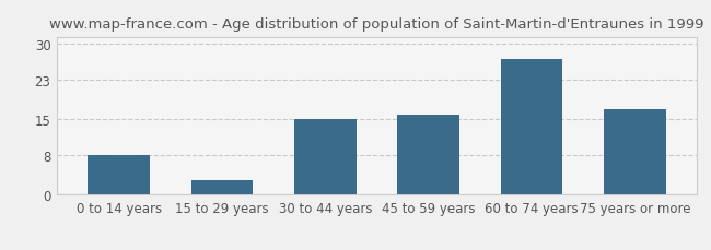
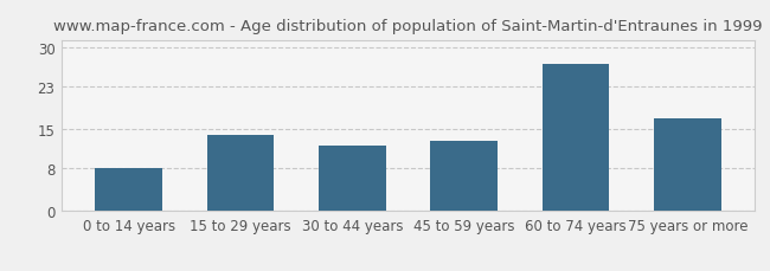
15 to 29 years: 3 -> 14
30 to 44 years: 15 -> 12
45 to 59 years: 16 -> 13
